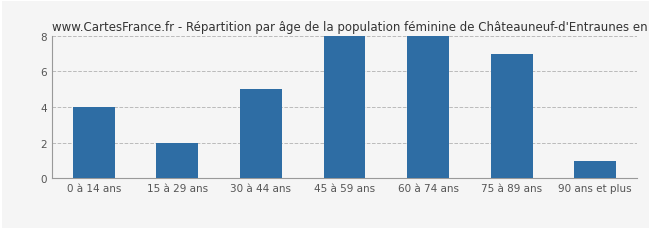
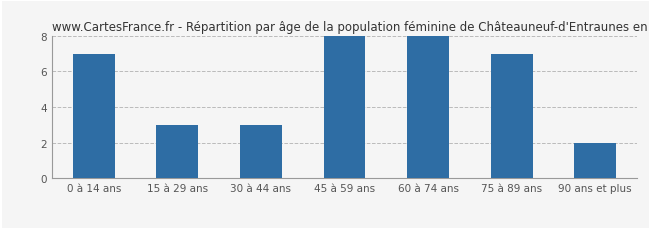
0 à 14 ans: 4 -> 7
15 à 29 ans: 2 -> 3
30 à 44 ans: 5 -> 3
90 ans et plus: 1 -> 2
